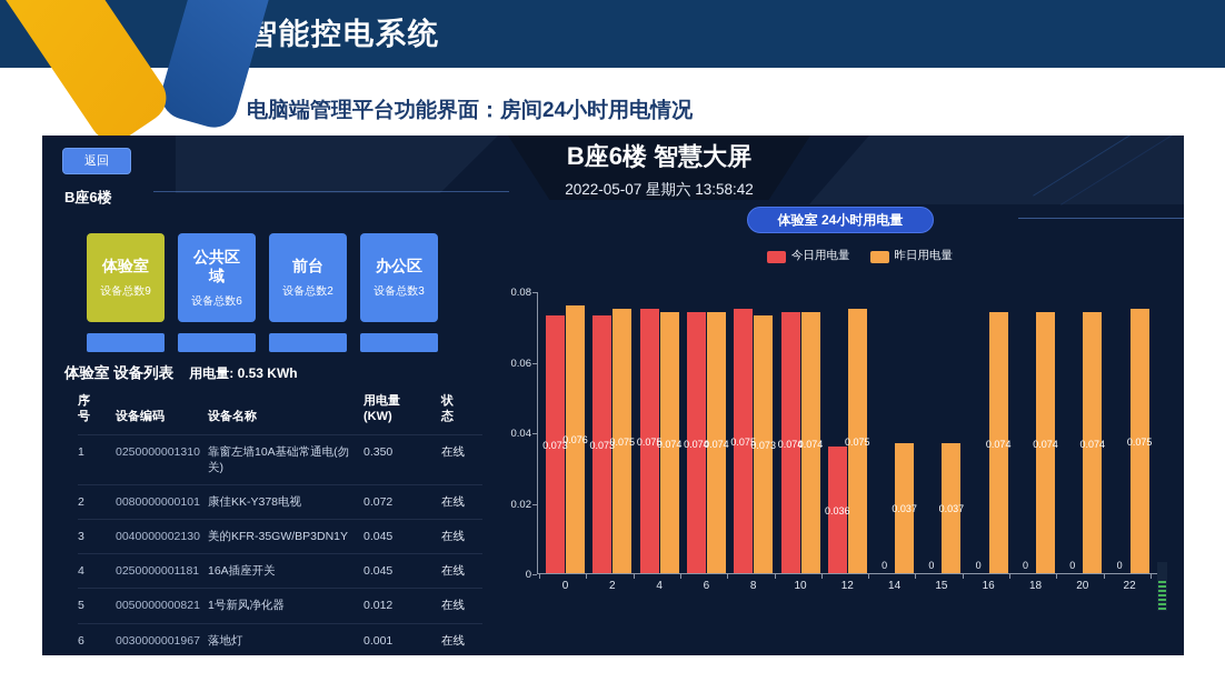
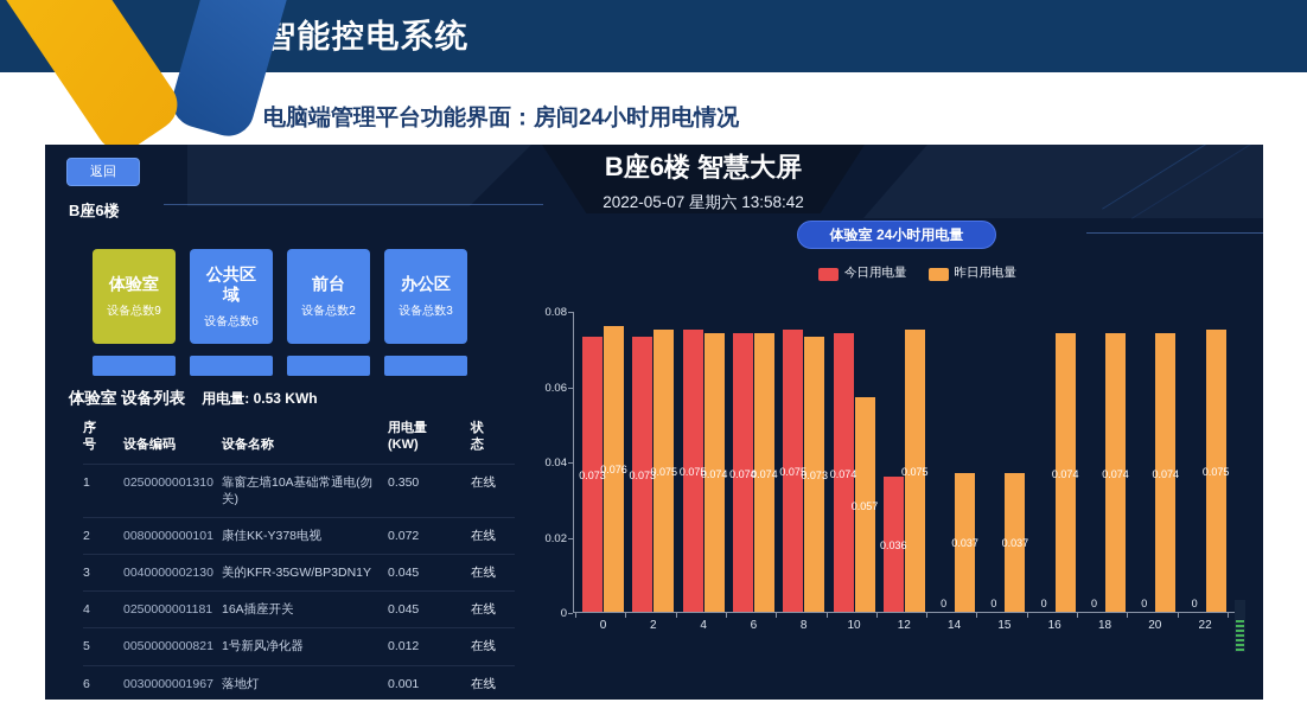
昨日用电量/10: 0.074 -> 0.057
